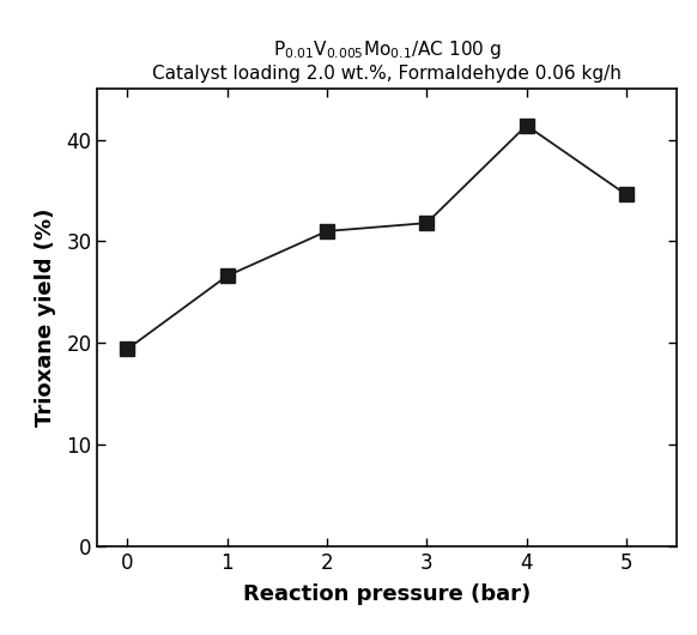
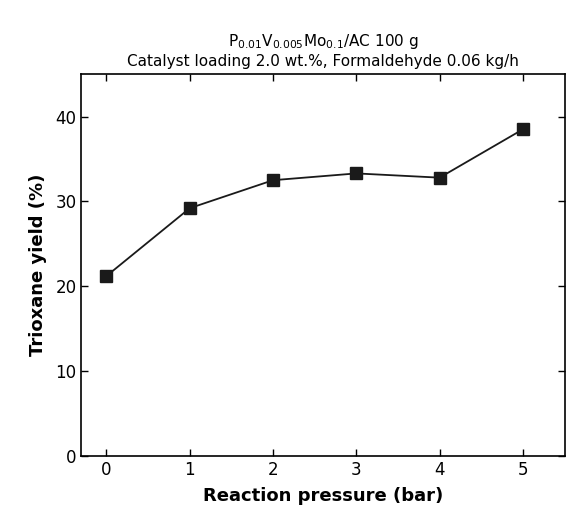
0: 19.4 -> 21.2
1: 26.6 -> 29.2
2: 31.0 -> 32.5
3: 31.8 -> 33.3
4: 41.4 -> 32.8
5: 34.6 -> 38.5
